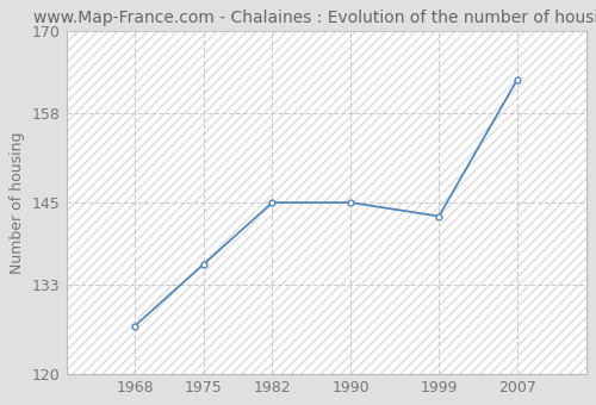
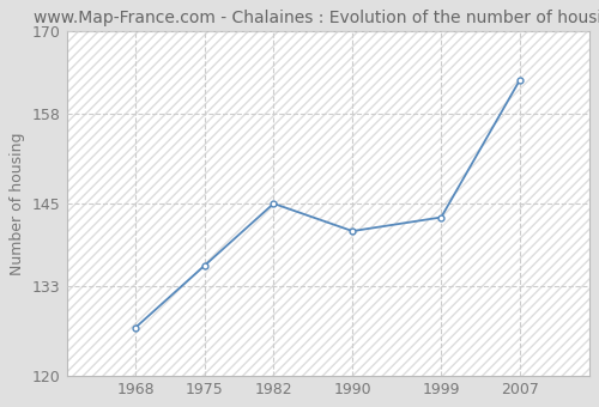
1990: 145 -> 141
